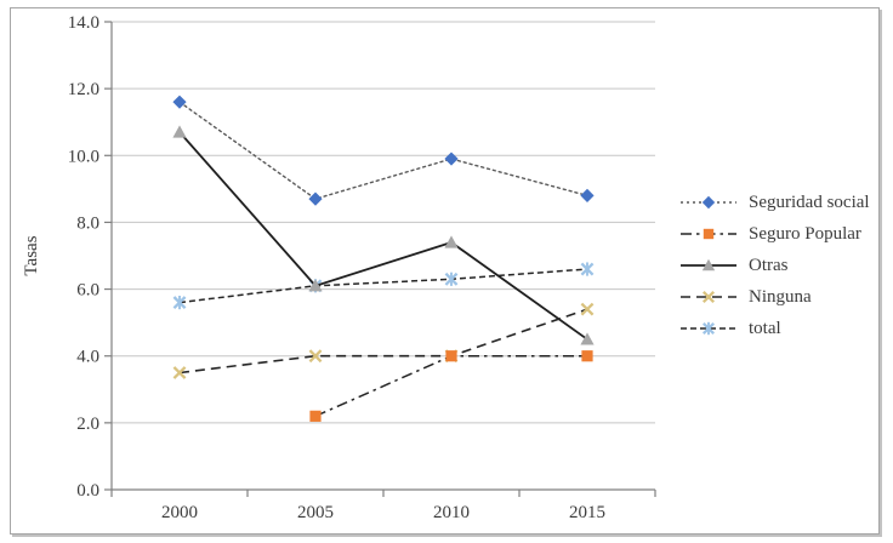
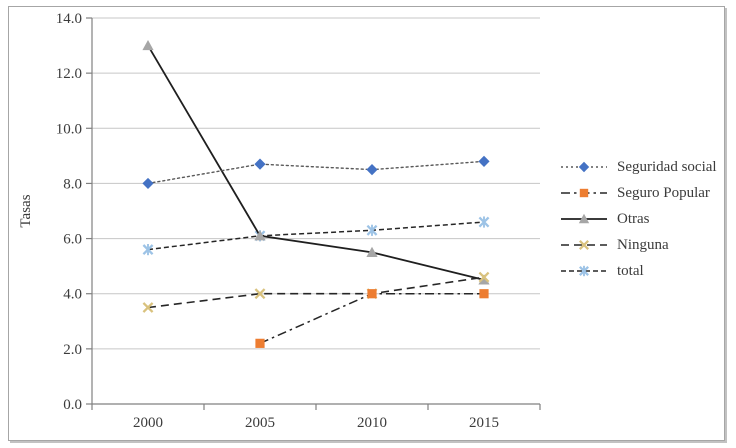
Seguridad social/2000: 11.6 -> 8.0
Otras/2000: 10.7 -> 13.0
Seguridad social/2010: 9.9 -> 8.5
Otras/2010: 7.4 -> 5.5
Ninguna/2015: 5.4 -> 4.6
